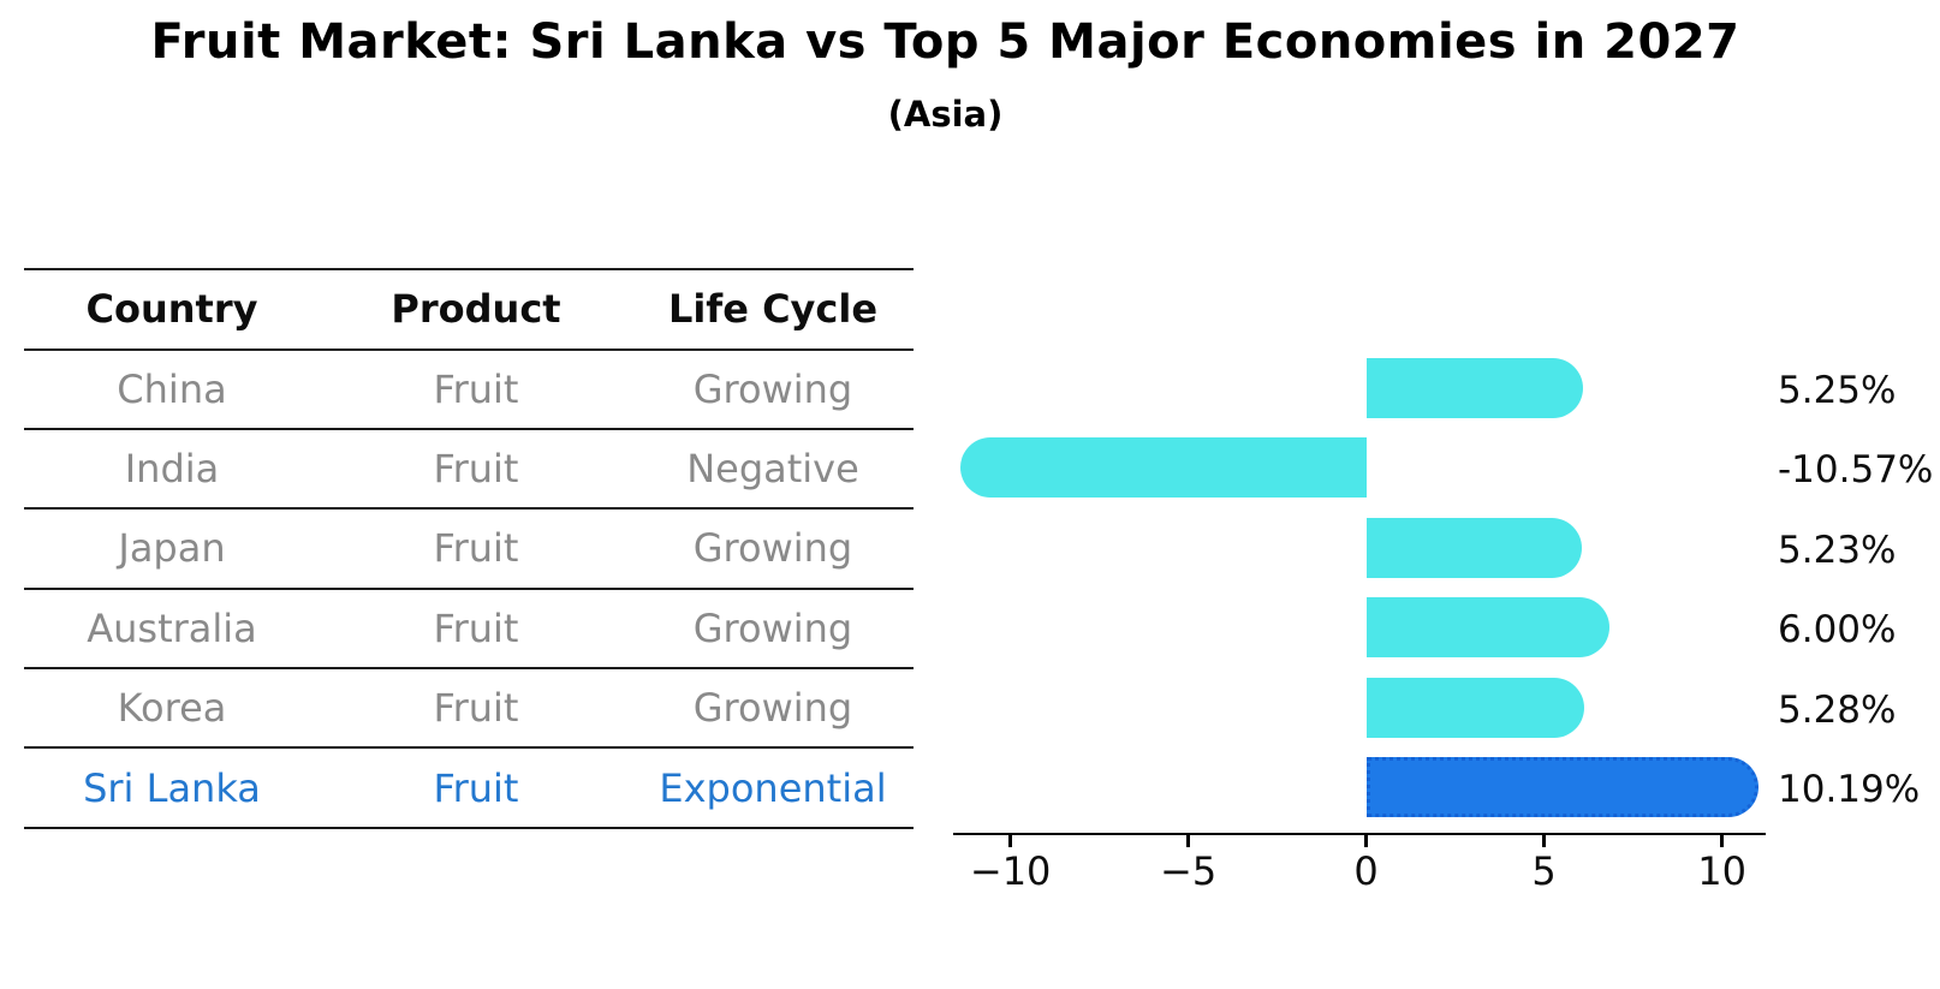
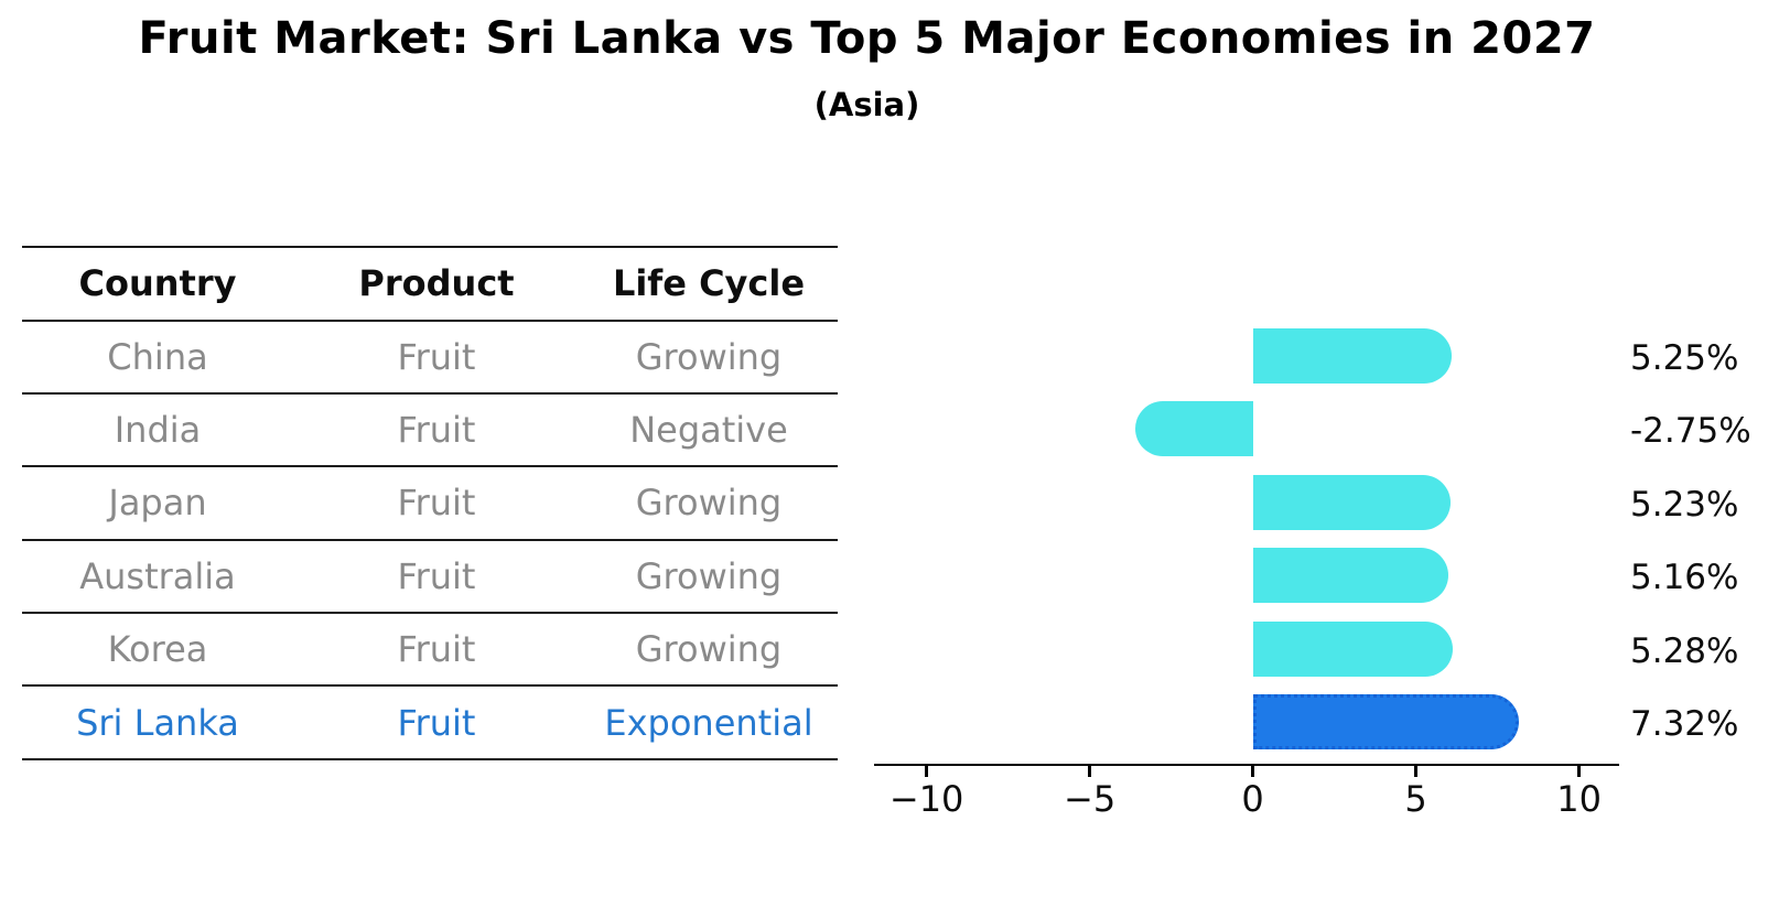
India: -10.57% -> -2.75%
Australia: 6.00% -> 5.16%
Sri Lanka: 10.19% -> 7.32%
